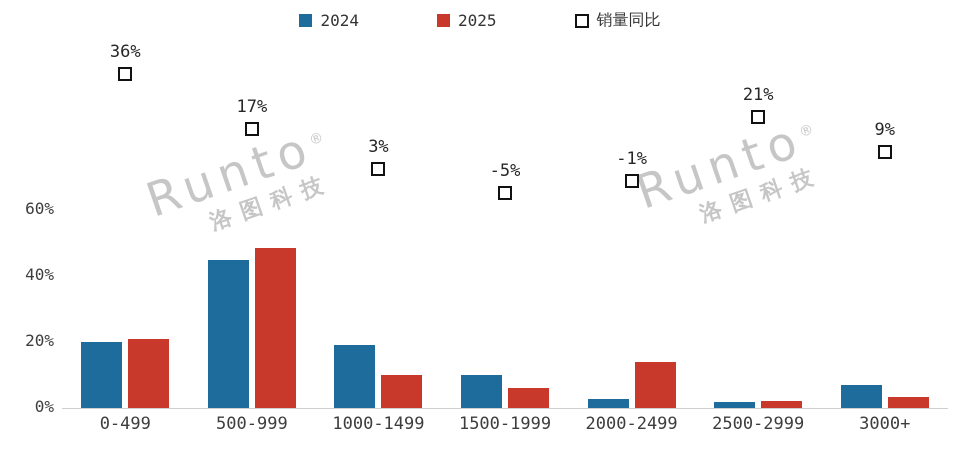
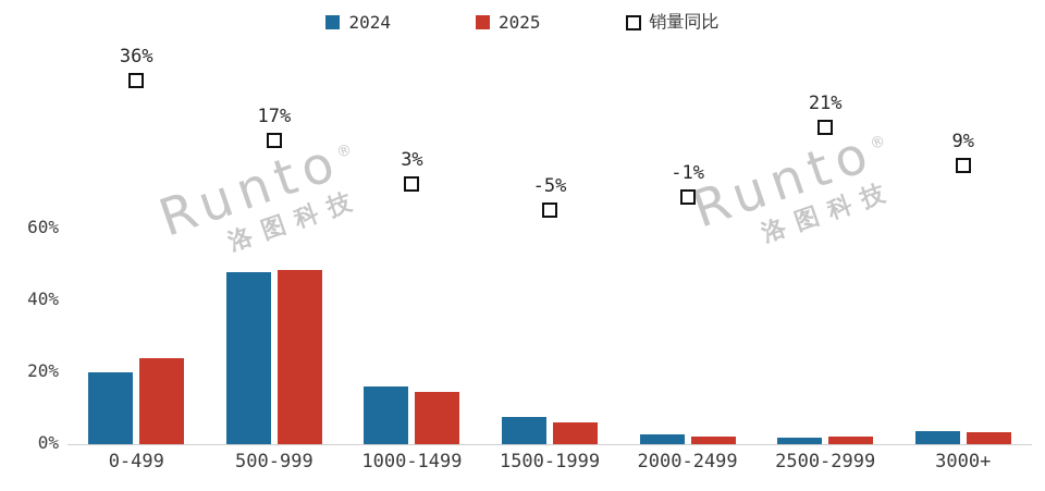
2025/0-499: 21% -> 24%
2024/500-999: 45% -> 48%
2024/1000-1499: 19% -> 16%
2025/1000-1499: 10% -> 14%
2024/1500-1999: 10% -> 8%
2025/2000-2499: 14% -> 2%
2024/3000+: 7% -> 4%
